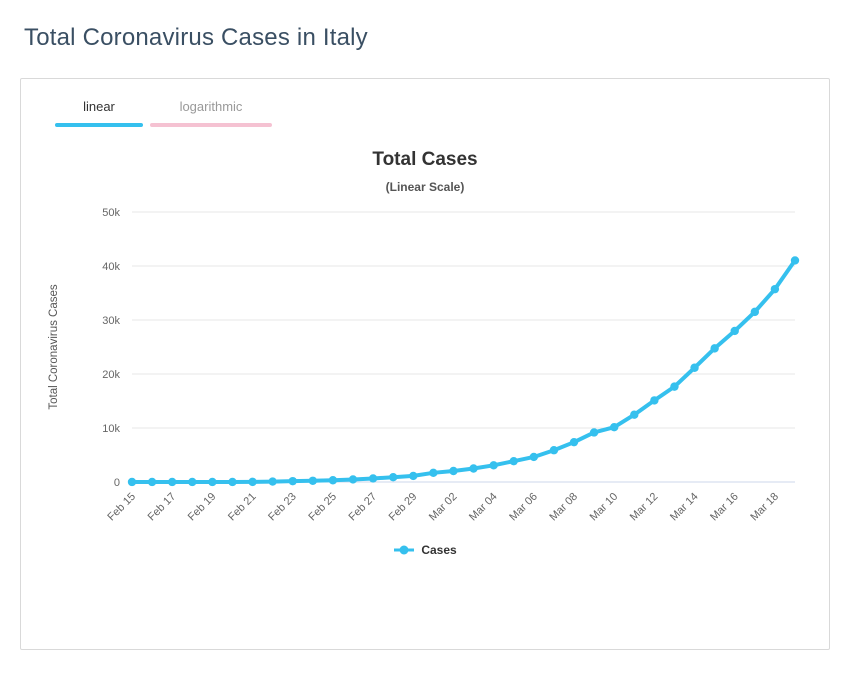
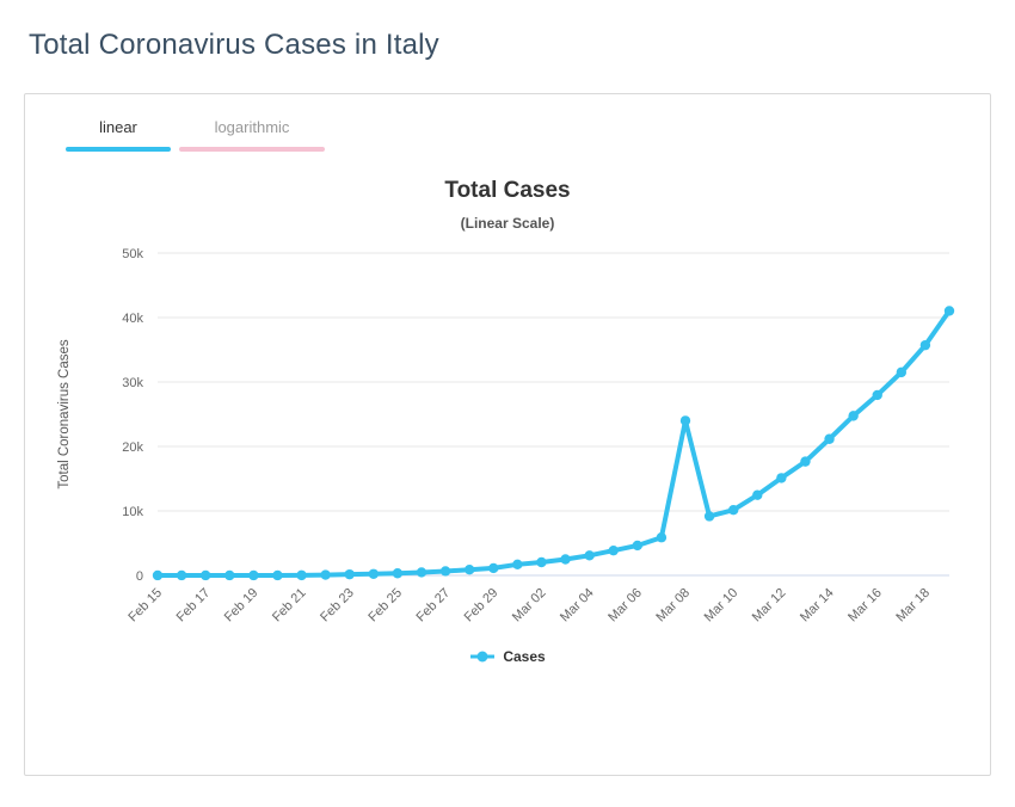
Mar 08: 7k -> 24k
